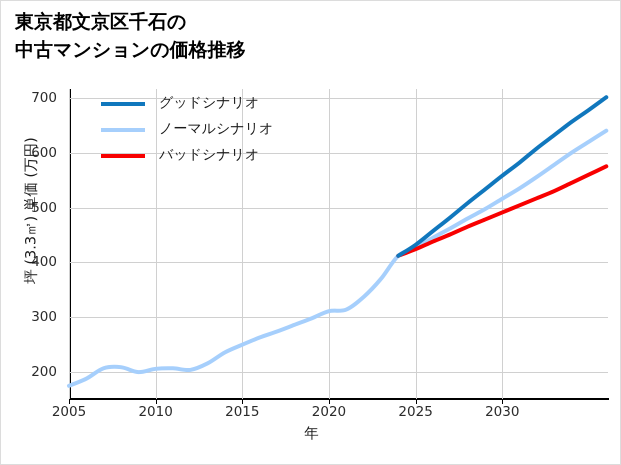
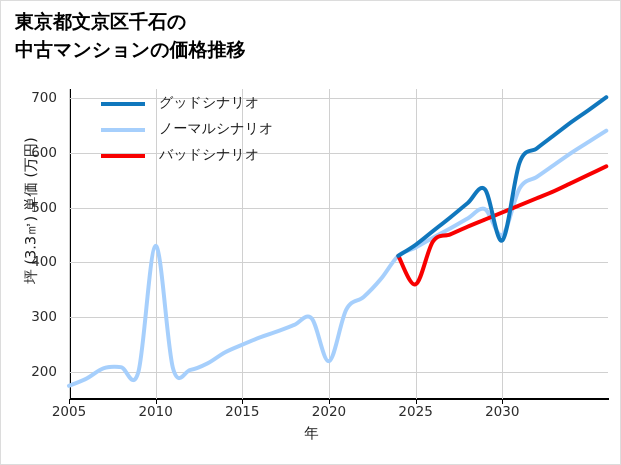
ノーマルシナリオ/2010: 210 -> 430
ノーマルシナリオ/2020: 310 -> 220
バッドシナリオ/2025: 420 -> 360
ノーマルシナリオ/2030: 520 -> 450
グッドシナリオ/2030: 560 -> 440
